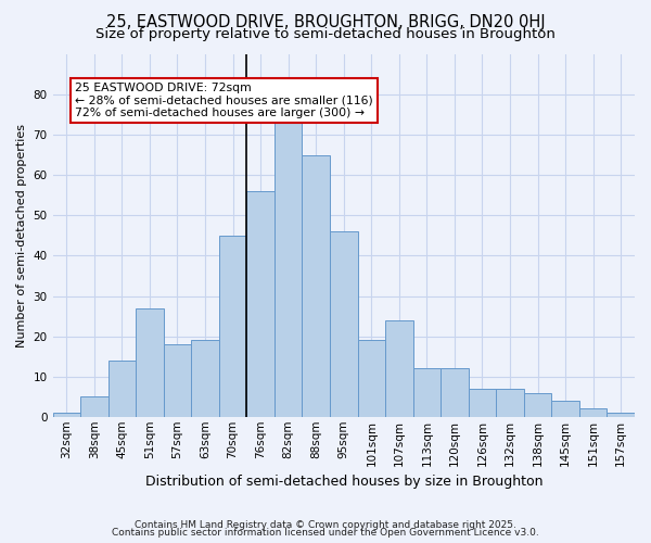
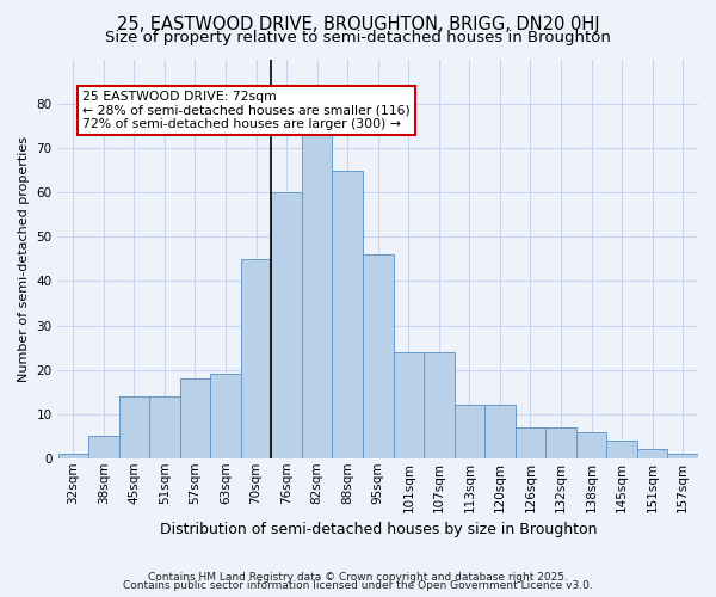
51sqm: 27 -> 14
76sqm: 56 -> 60
101sqm: 19 -> 24
